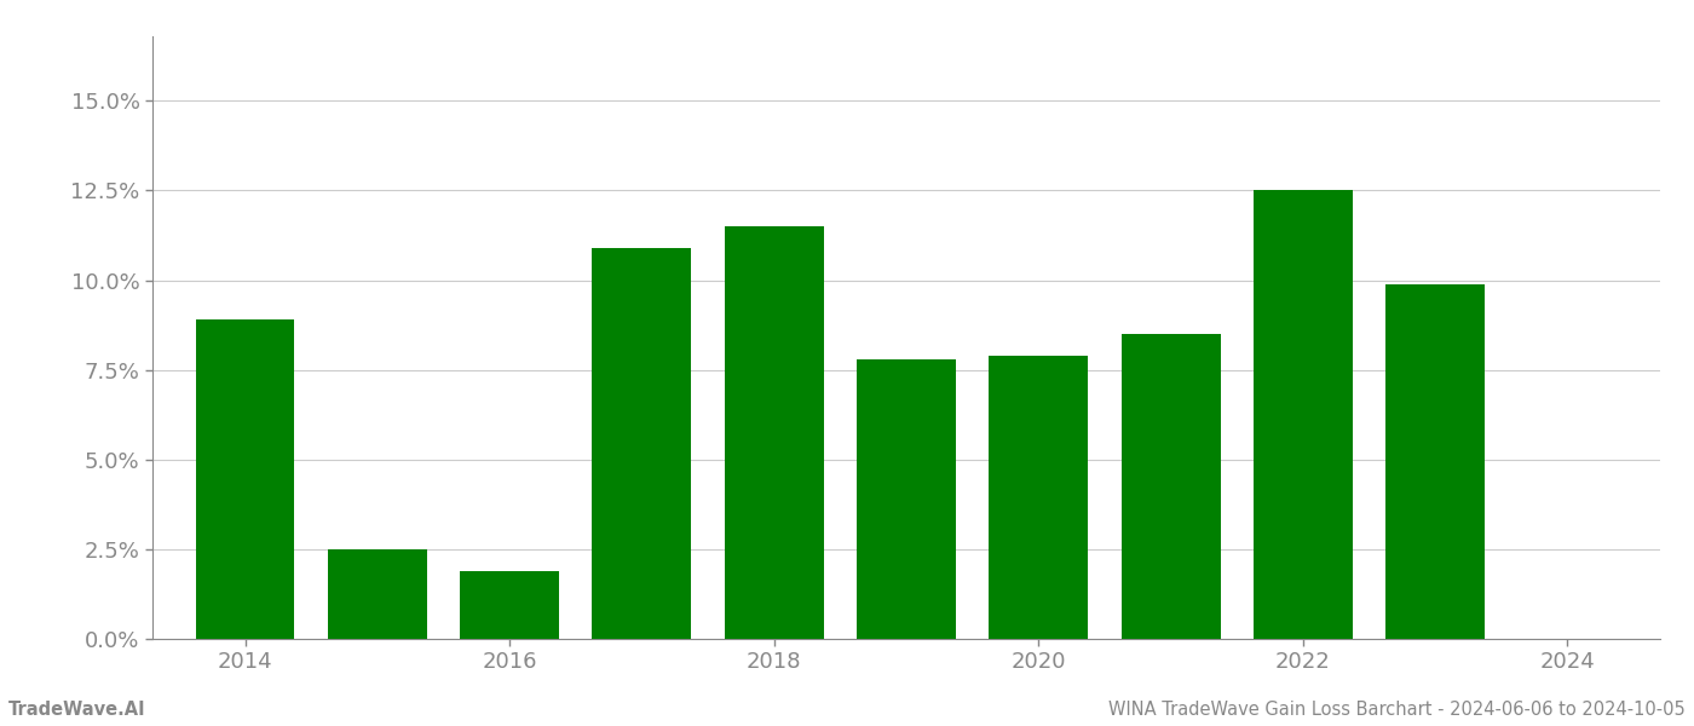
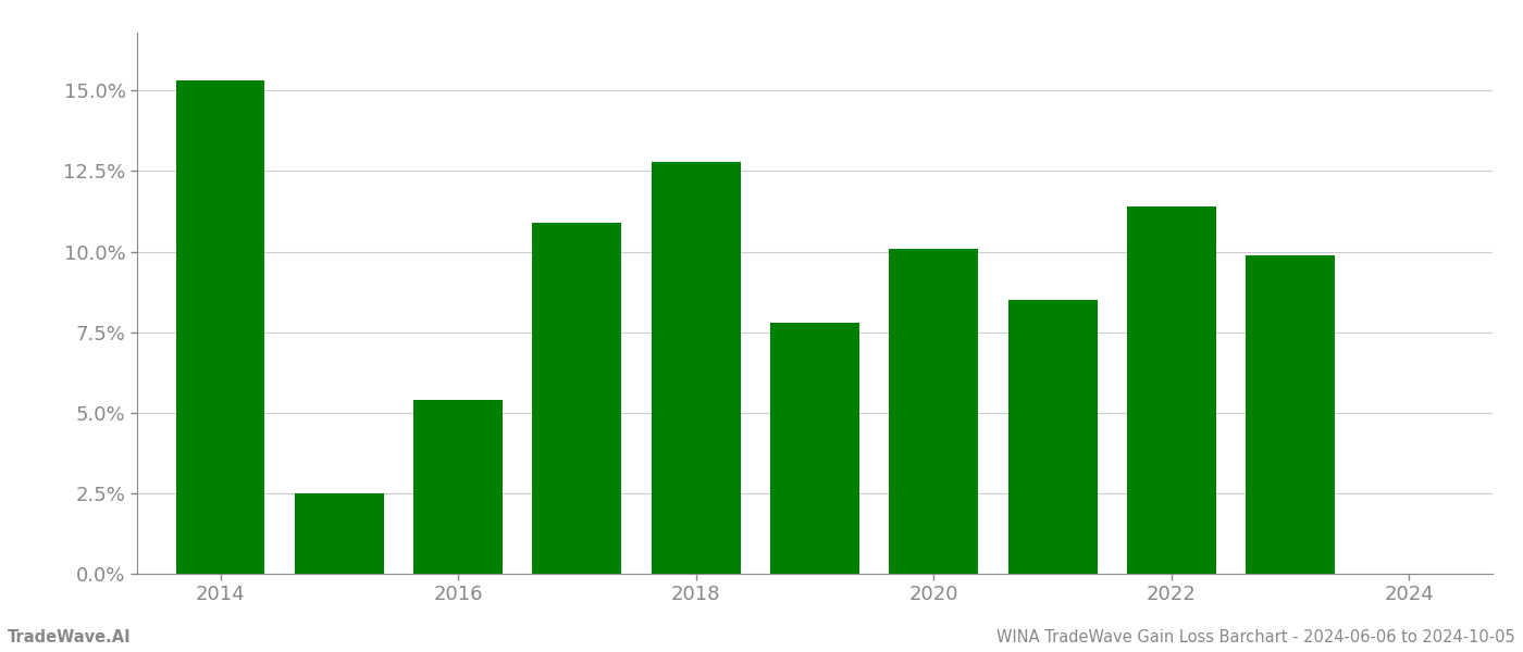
2014: 8.9% -> 15.3%
2016: 1.9% -> 5.4%
2018: 11.5% -> 12.8%
2020: 7.9% -> 10.1%
2022: 12.5% -> 11.4%
